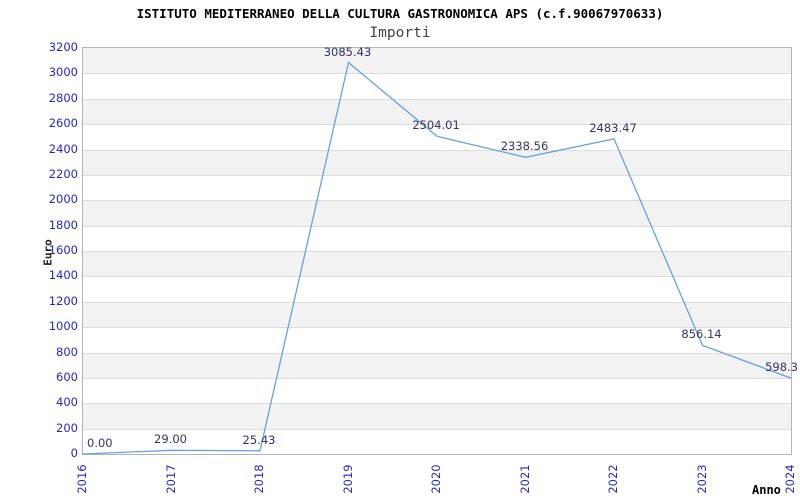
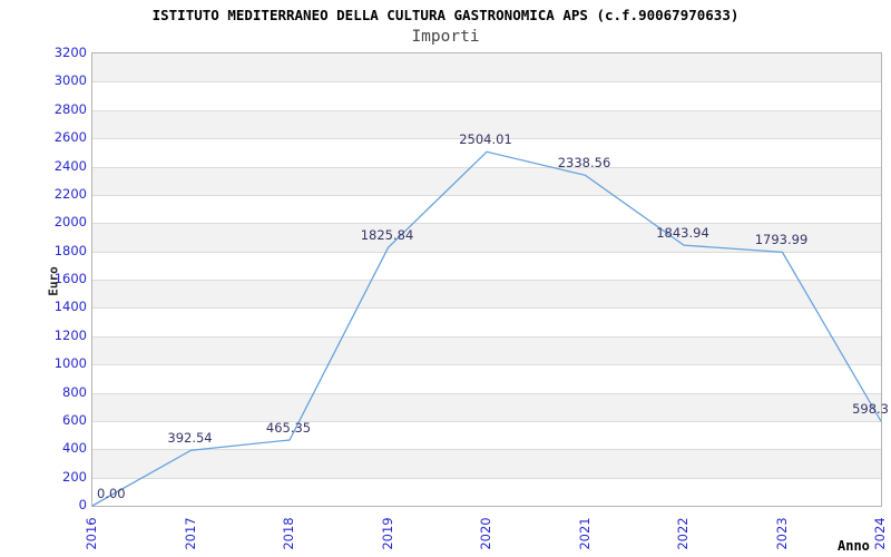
2017: 29.00 -> 392.54
2018: 25.43 -> 465.35
2019: 3085.43 -> 1825.84
2022: 2483.47 -> 1843.94
2023: 856.14 -> 1793.99
